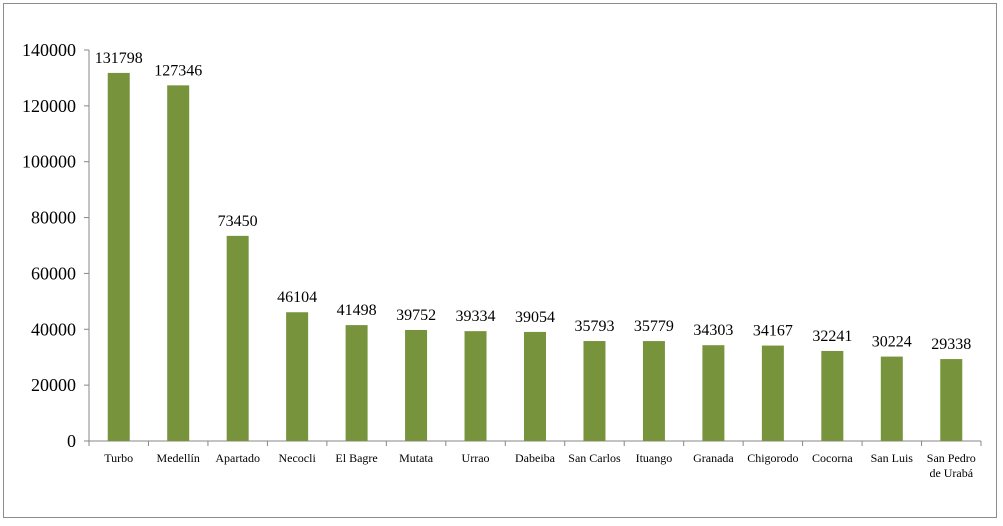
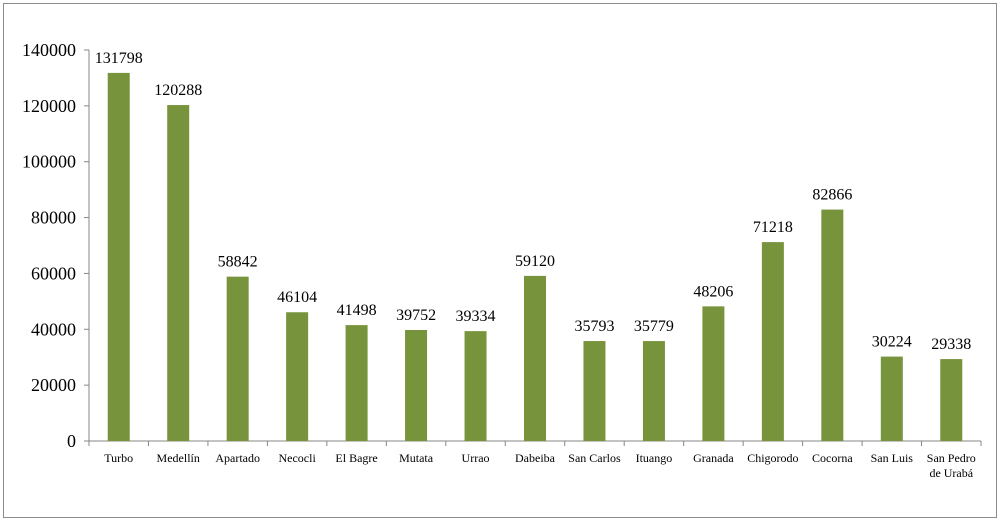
Medellín: 127346 -> 120288
Apartado: 73450 -> 58842
Dabeiba: 39054 -> 59120
Granada: 34303 -> 48206
Chigorodo: 34167 -> 71218
Cocorna: 32241 -> 82866
